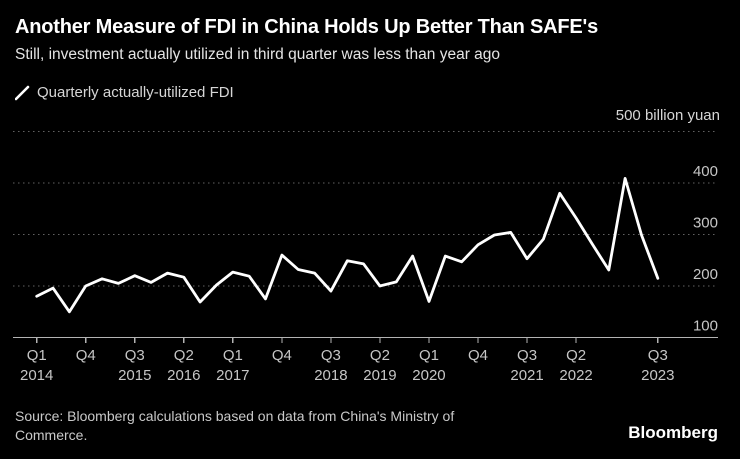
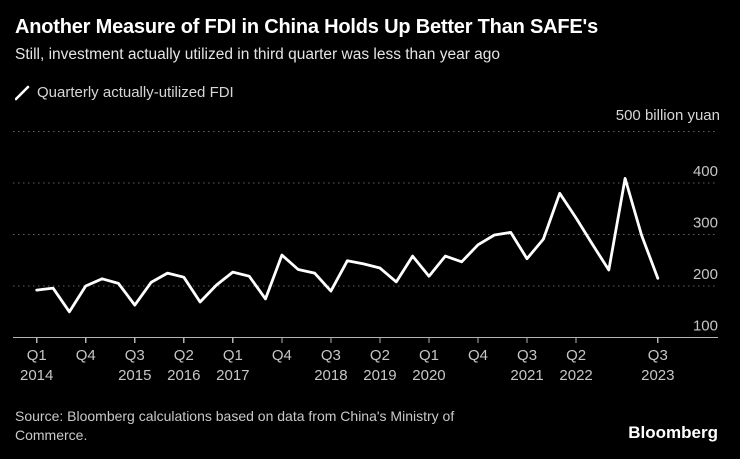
Q1 2014: 180 -> 190
Q3 2015: 220 -> 160
Q2 2019: 200 -> 240
Q1 2020: 170 -> 220
